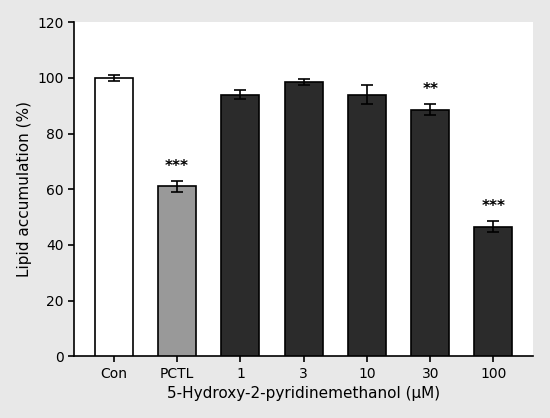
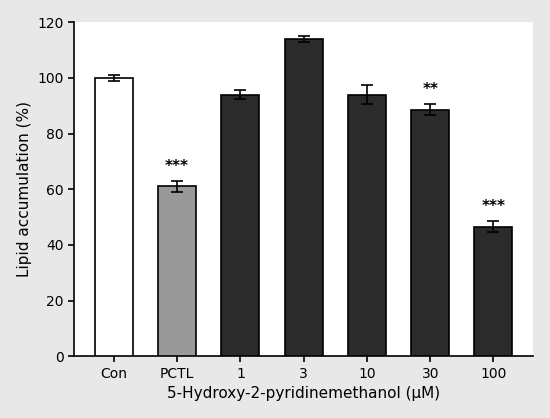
3: 98.5 -> 114.0
